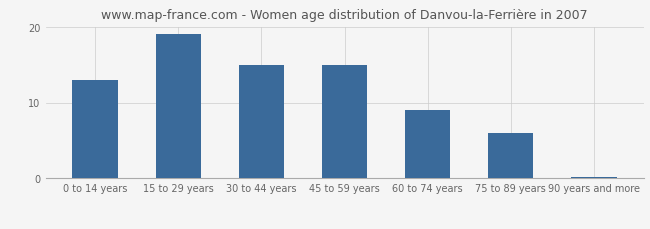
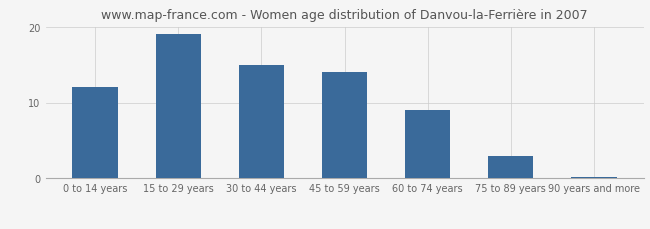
0 to 14 years: 13.0 -> 12.0
45 to 59 years: 15.0 -> 14.0
75 to 89 years: 6.0 -> 3.0
